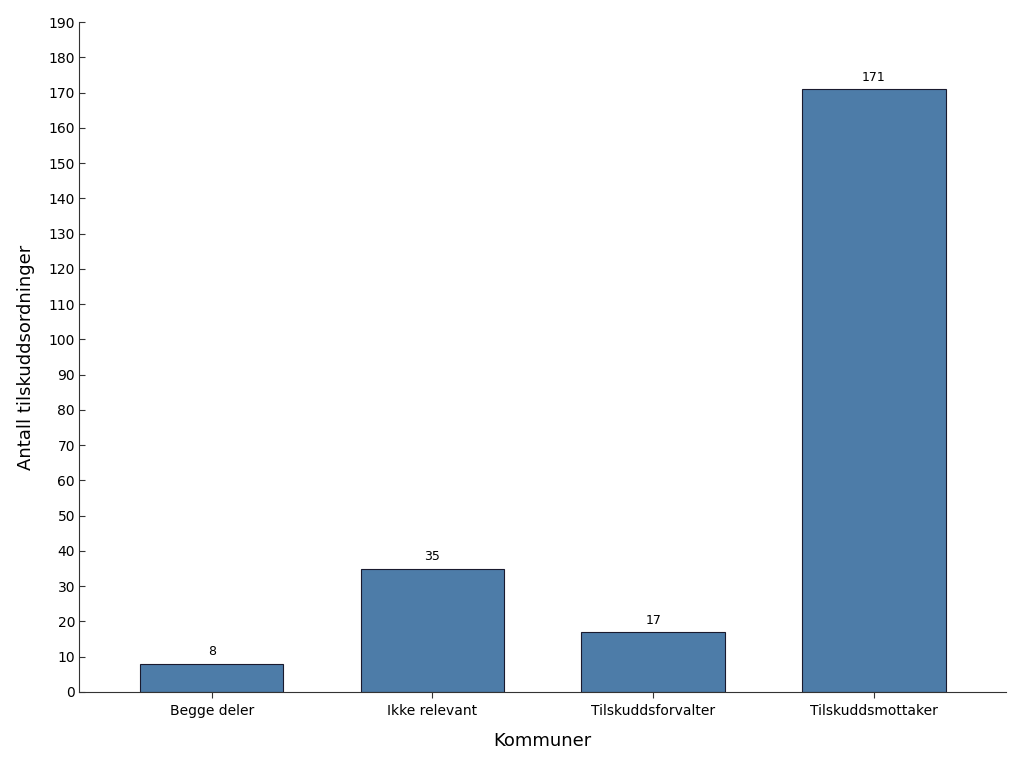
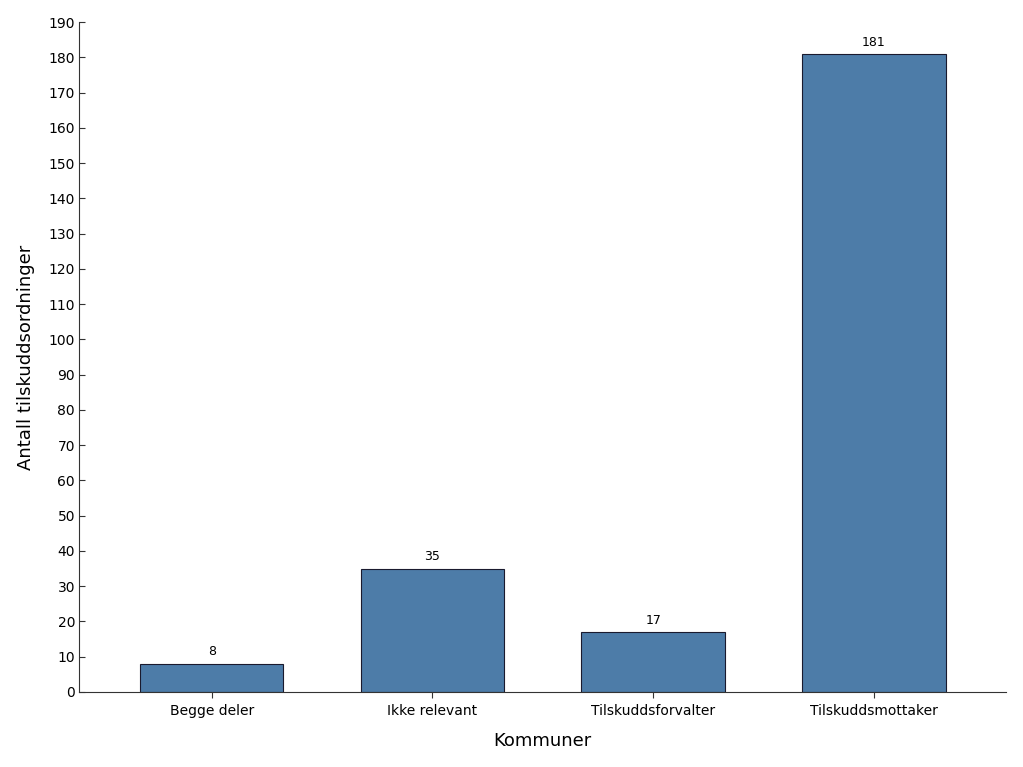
Tilskuddsmottaker: 171 -> 181
